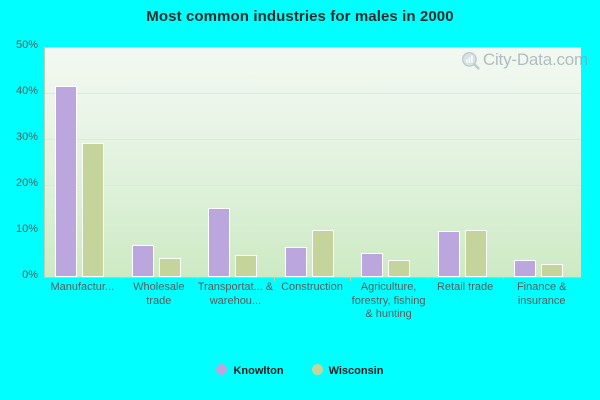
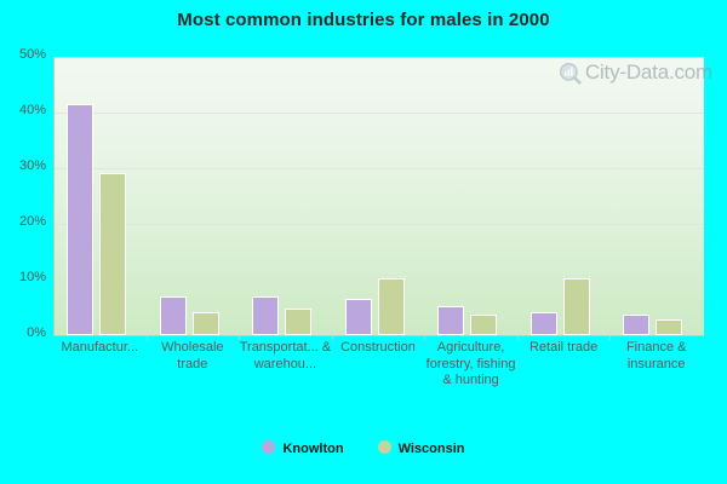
Knowlton/Transportat... & warehou...: 15% -> 7%
Knowlton/Retail trade: 10% -> 4%
